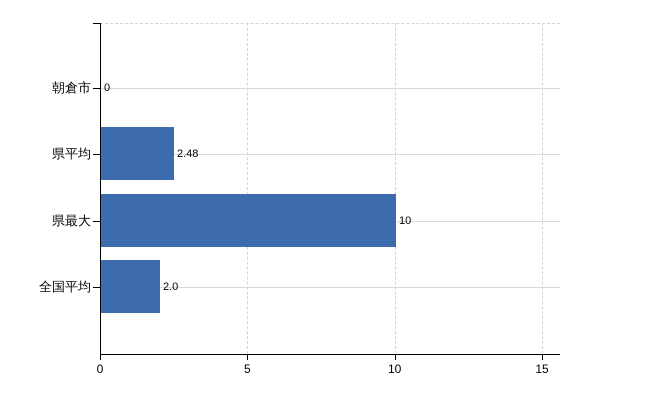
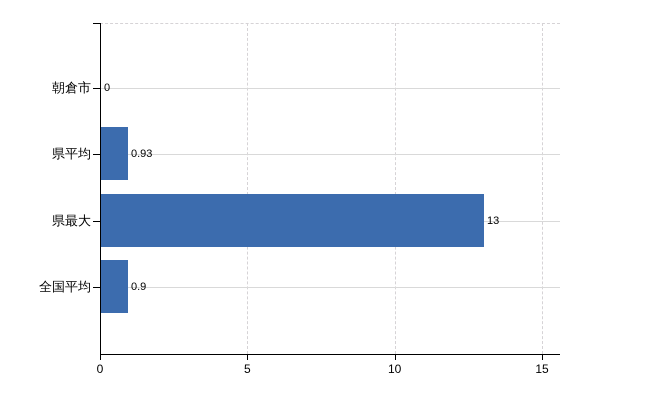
県平均: 2.48 -> 0.93
県最大: 10 -> 13
全国平均: 2.0 -> 0.9
